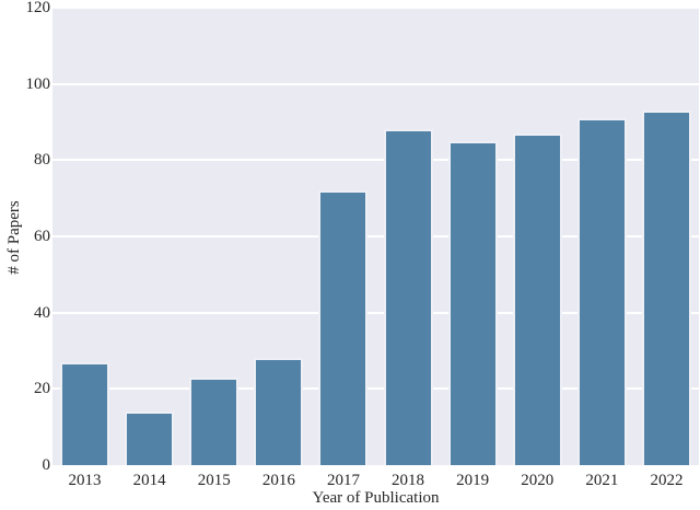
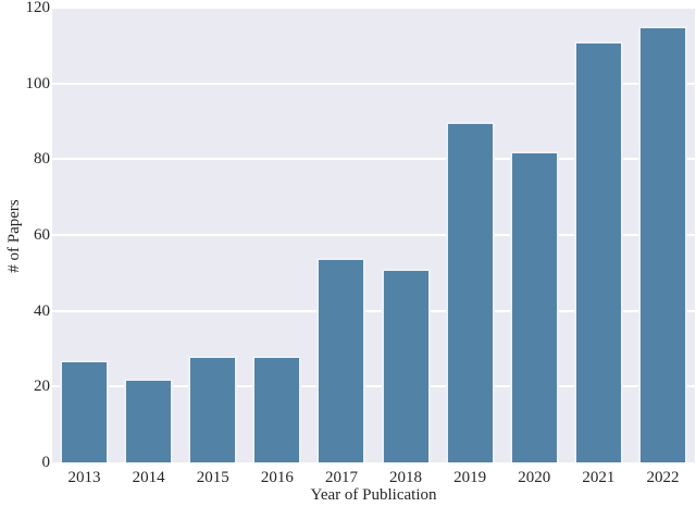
2014: 14 -> 22
2015: 23 -> 28
2017: 72 -> 54
2018: 88 -> 51
2019: 85 -> 90
2020: 87 -> 82
2021: 91 -> 111
2022: 93 -> 115
